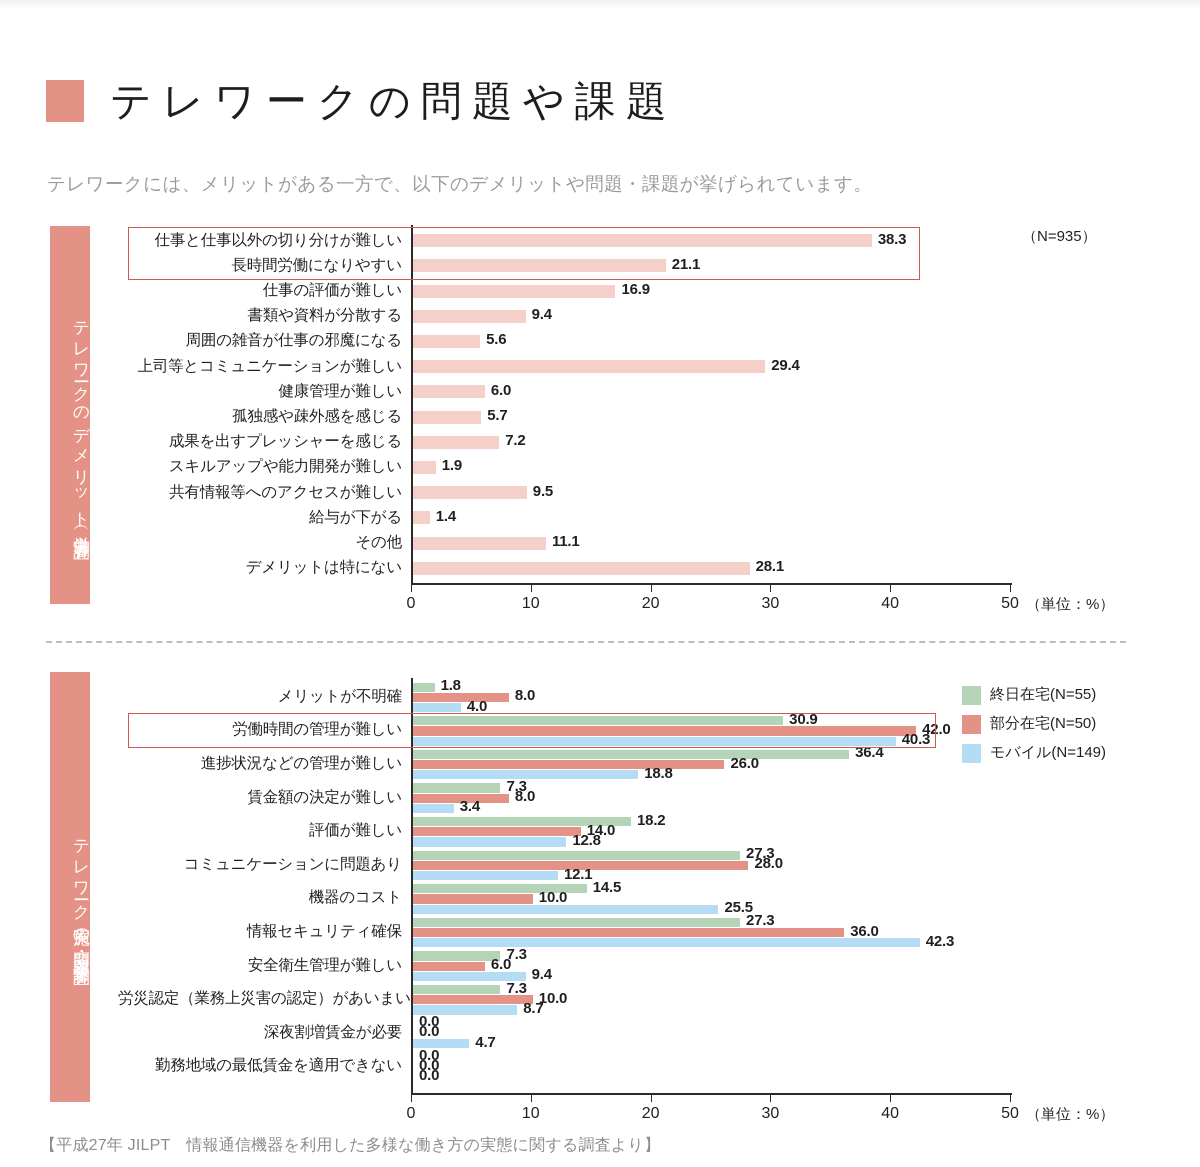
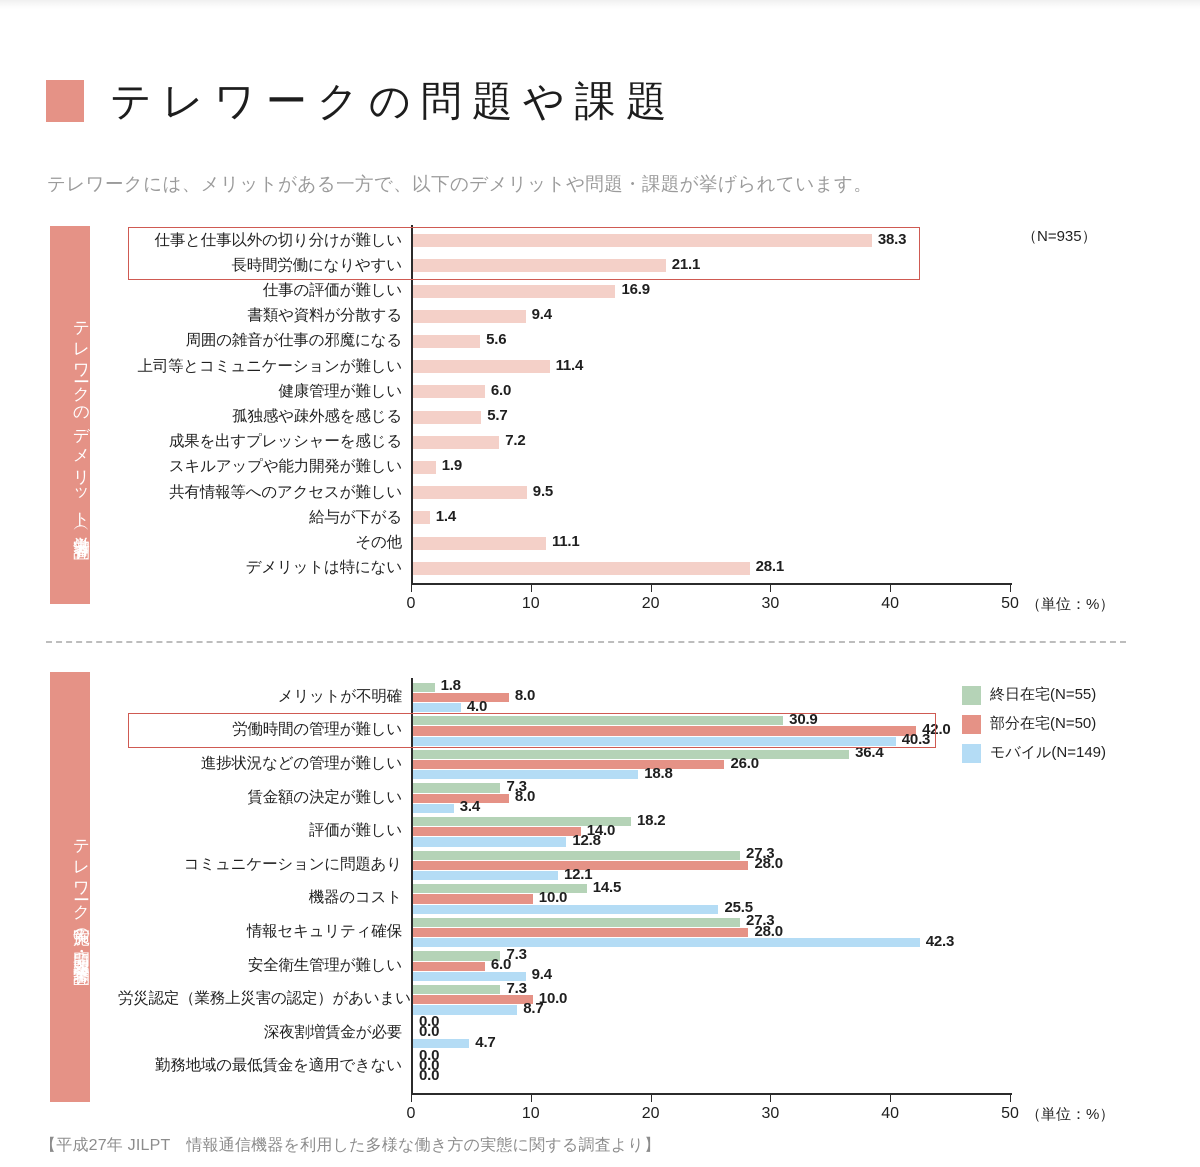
テレワークのデメリット（労働者調査）/上司等とコミュニケーションが難しい: 29.4 -> 11.4
テレワーク実施の問題・課題（企業調査）/部分在宅(N=50)/情報セキュリティ確保: 36.0 -> 28.0
